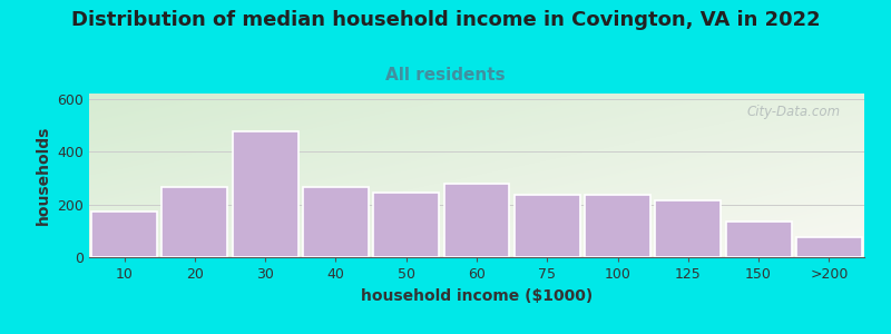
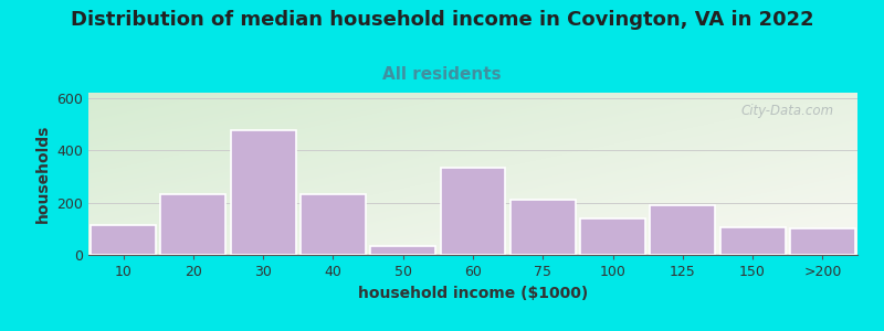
10: 175 -> 115
20: 265 -> 230
40: 265 -> 230
50: 245 -> 35
60: 280 -> 335
75: 235 -> 210
100: 235 -> 140
125: 215 -> 190
150: 135 -> 105
>200: 75 -> 100
